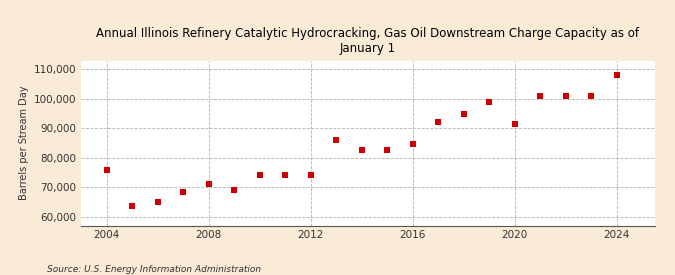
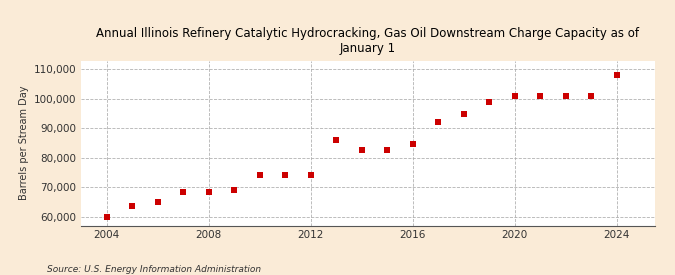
2004: 76,000 -> 60,000
2008: 71,000 -> 68,500
2020: 91,500 -> 101,000
